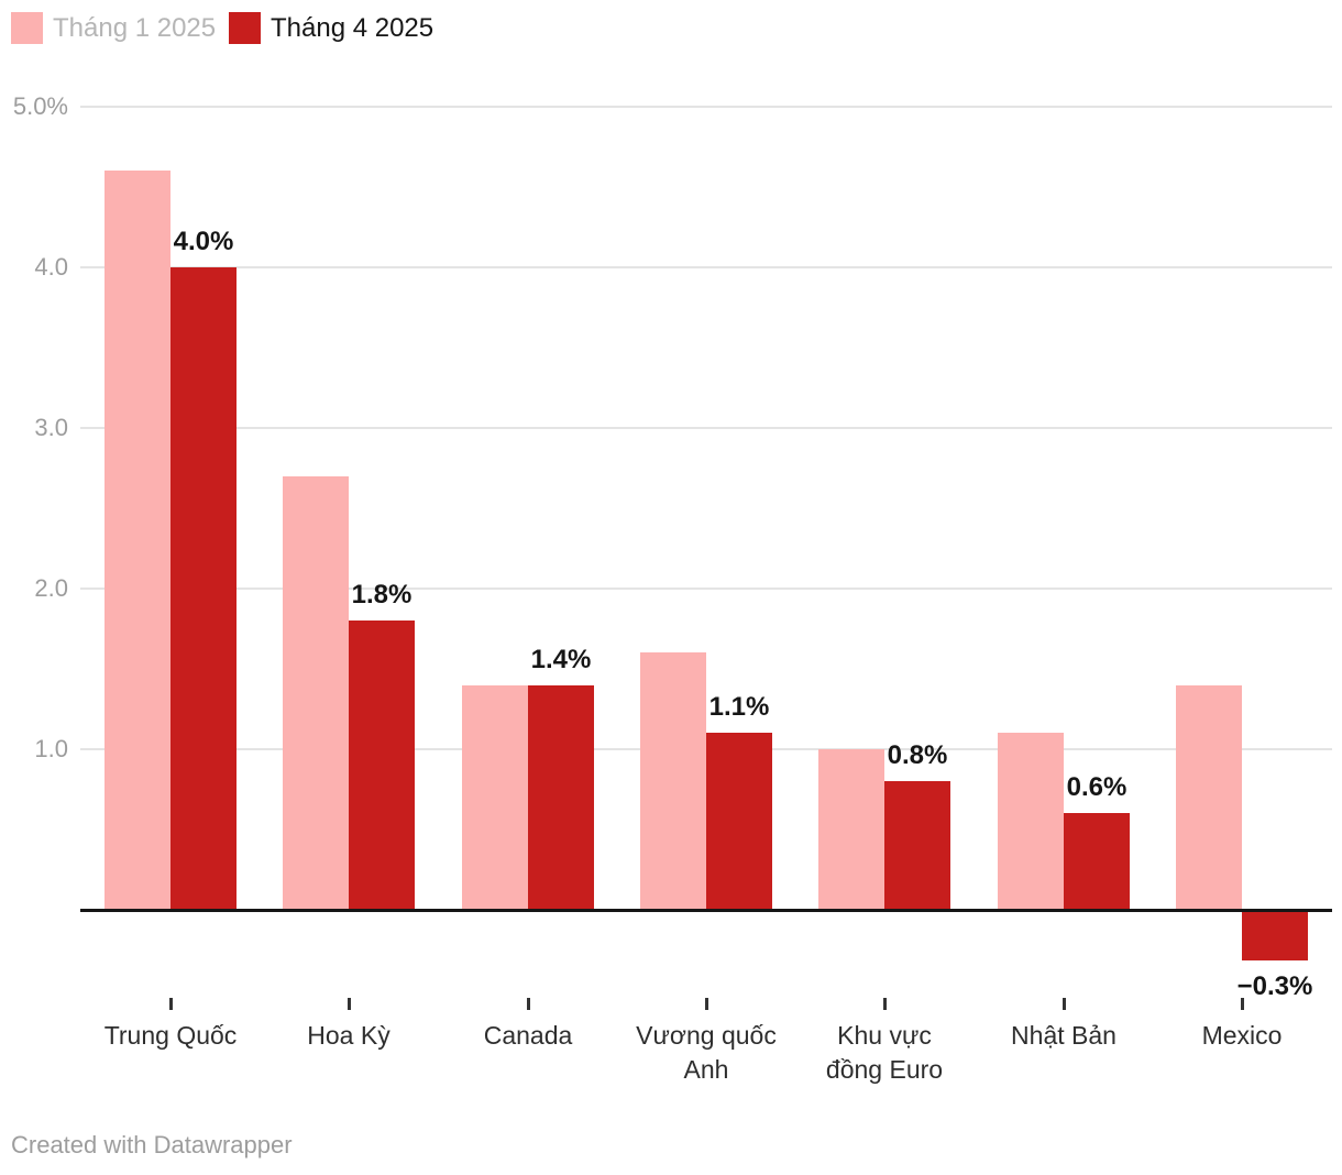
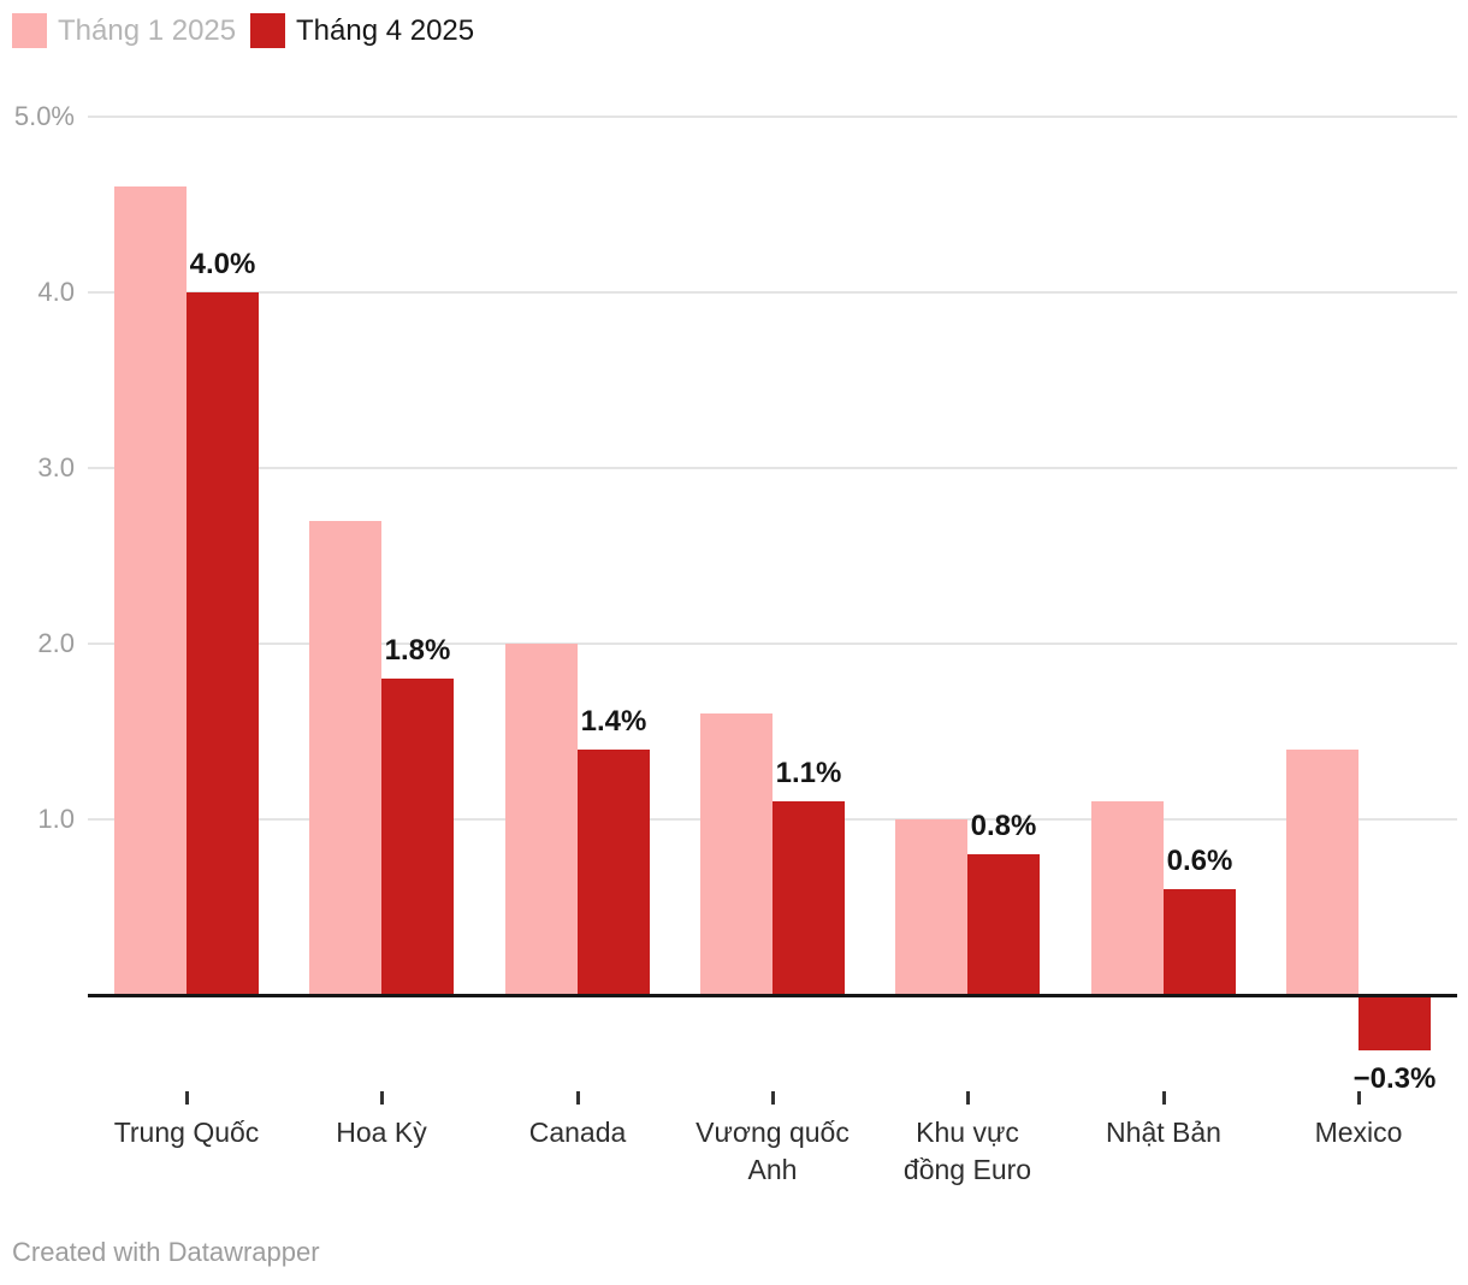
Tháng 1 2025/Canada: 1.4% -> 2.0%
